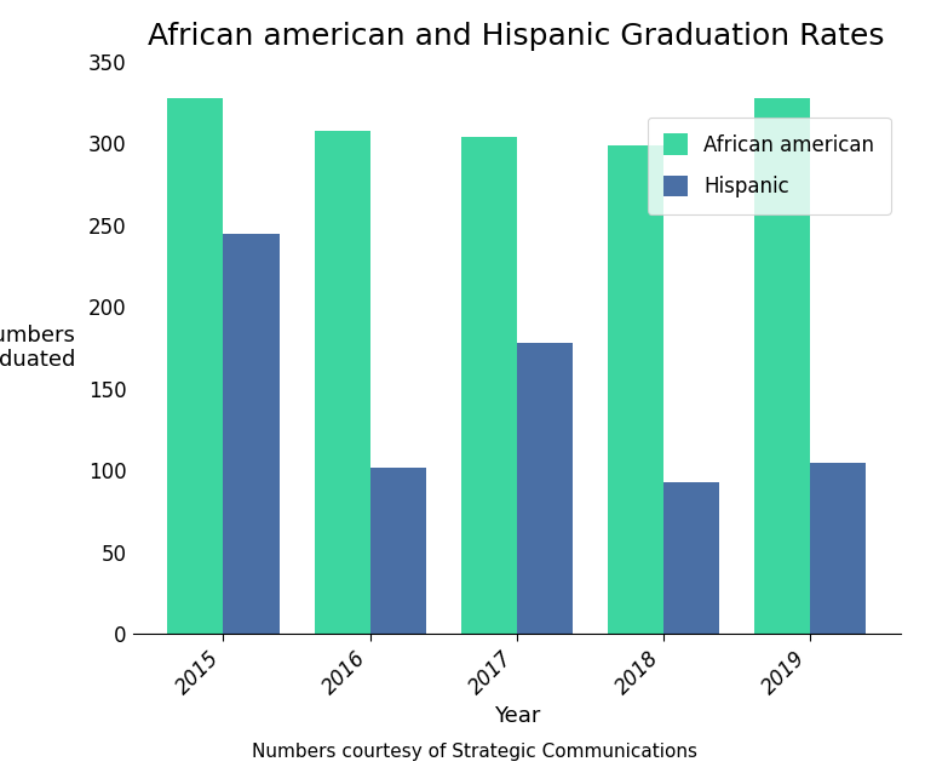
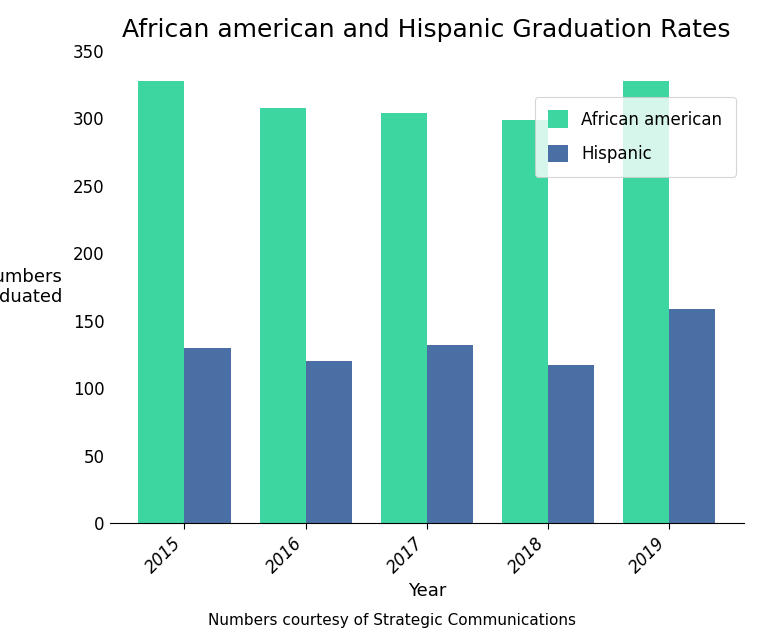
Hispanic/2015: 245 -> 130
Hispanic/2016: 102 -> 120
Hispanic/2017: 178 -> 132
Hispanic/2018: 93 -> 117
Hispanic/2019: 105 -> 159
